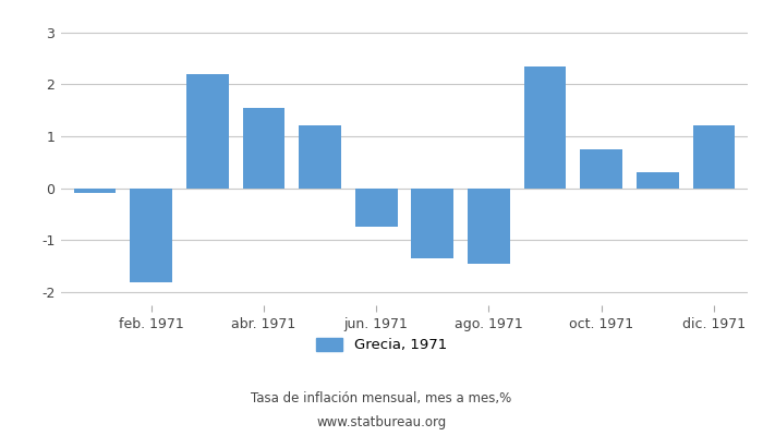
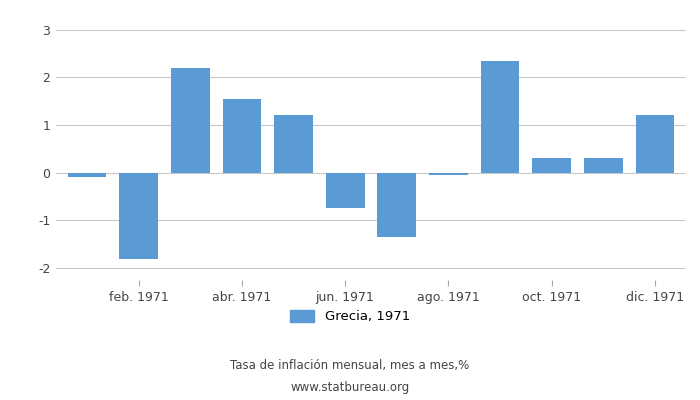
ago. 1971: -1.45 -> -0.05
oct. 1971: 0.75 -> 0.30
